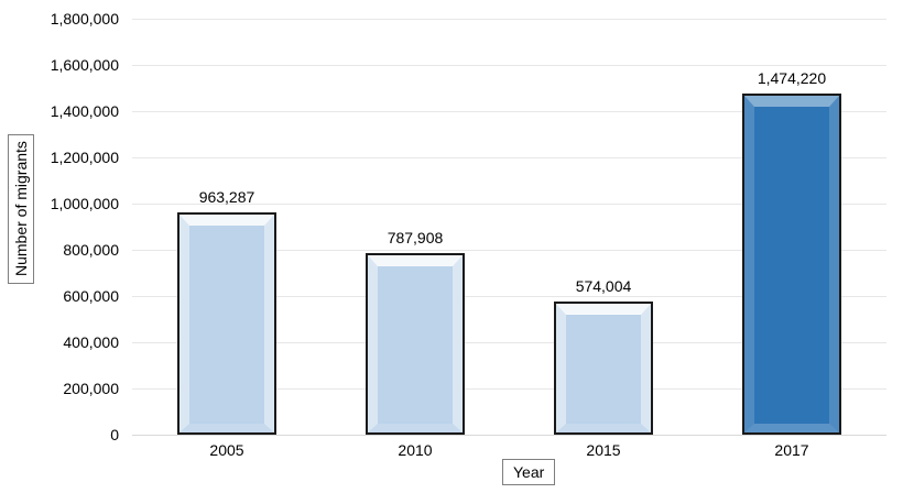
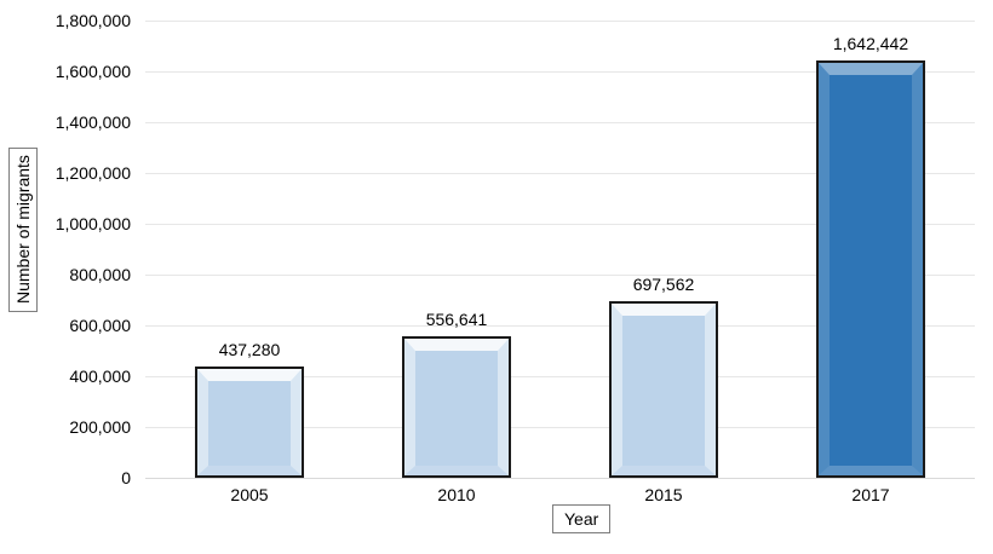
2005: 963,287 -> 437,280
2010: 787,908 -> 556,641
2015: 574,004 -> 697,562
2017: 1,474,220 -> 1,642,442
